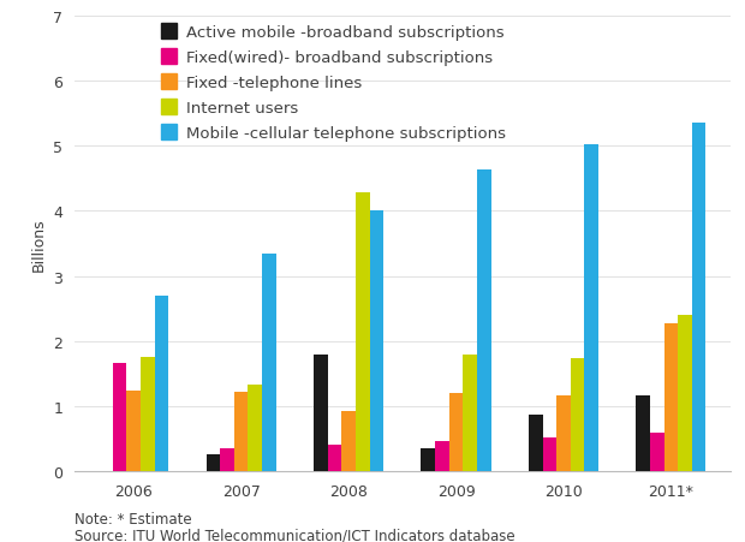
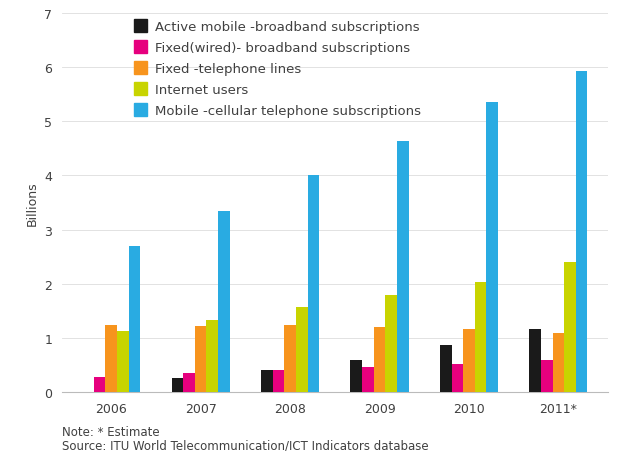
Fixed(wired)- broadband subscriptions/2006: 1.66 -> 0.29
Internet users/2006: 1.76 -> 1.13
Active mobile -broadband subscriptions/2008: 1.80 -> 0.41
Fixed -telephone lines/2008: 0.92 -> 1.24
Internet users/2008: 4.28 -> 1.57
Active mobile -broadband subscriptions/2009: 0.36 -> 0.60
Internet users/2010: 1.74 -> 2.03
Mobile -cellular telephone subscriptions/2010: 5.02 -> 5.35
Fixed -telephone lines/2011*: 2.28 -> 1.10
Mobile -cellular telephone subscriptions/2011*: 5.36 -> 5.92
